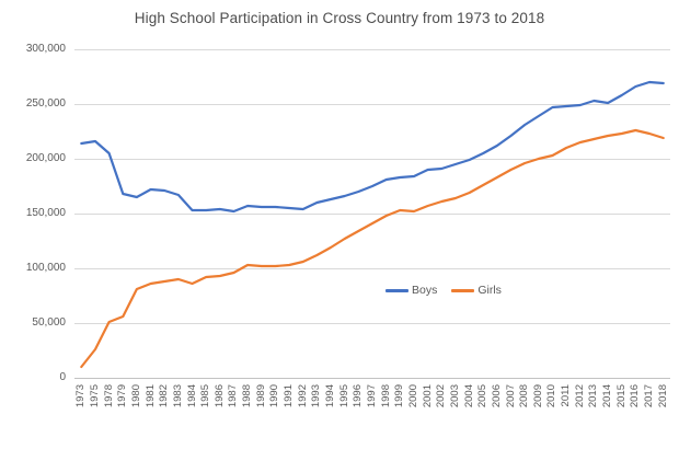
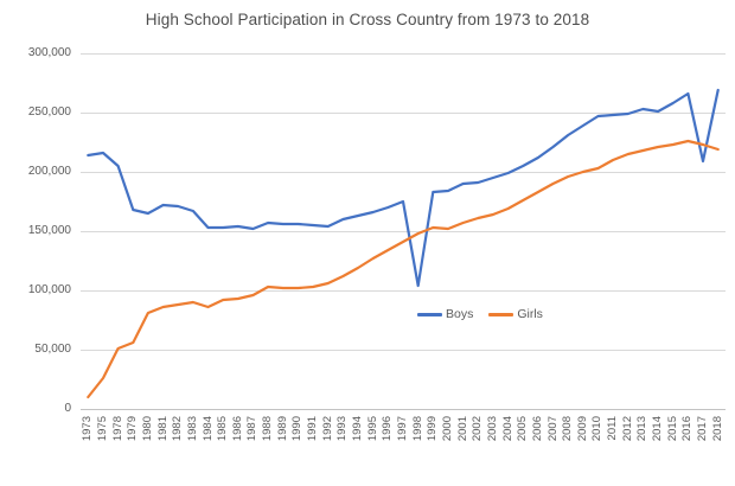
Boys/1998: 181000 -> 104000
Boys/2017: 270000 -> 209000
